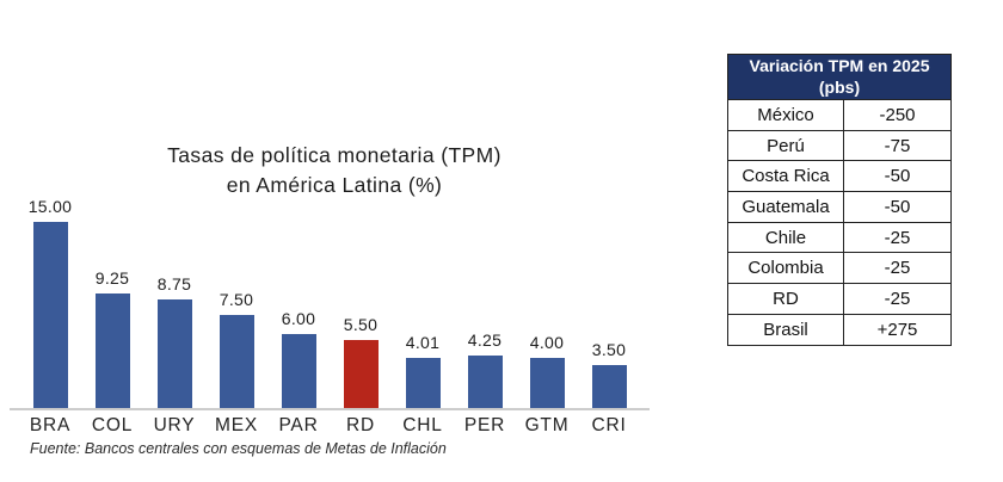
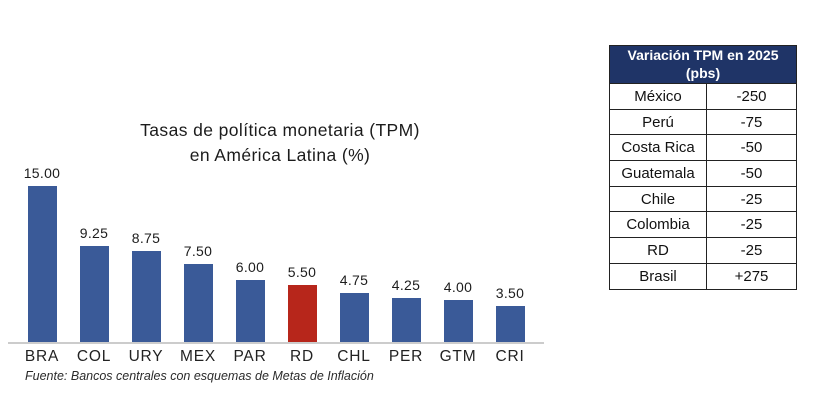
CHL: 4.01 -> 4.75
